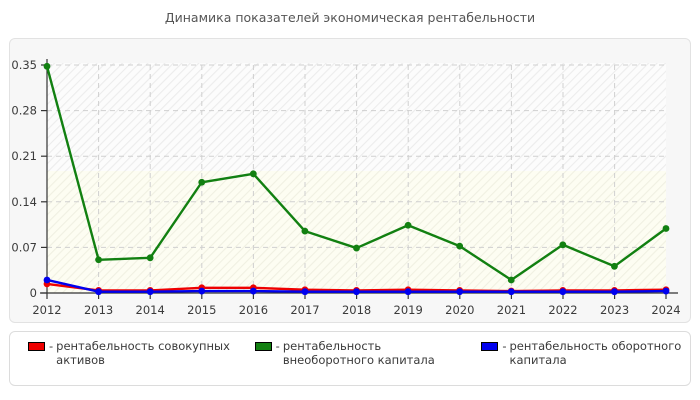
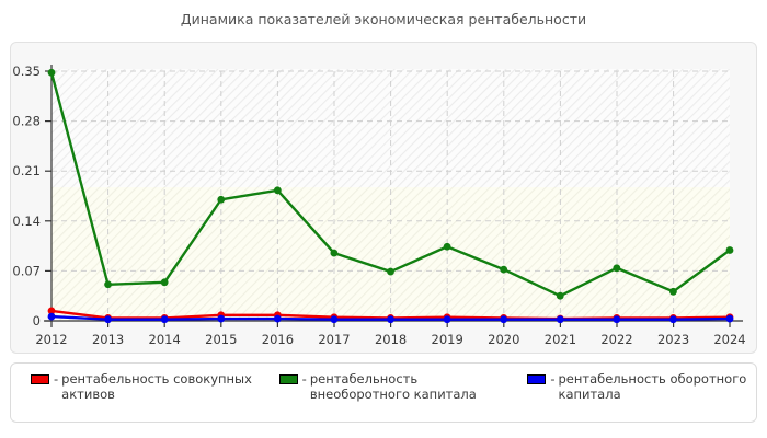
- рентабельность оборотного капитала/2012: 0.02 -> 0.01
- рентабельность внеоборотного капитала/2021: 0.02 -> 0.04
